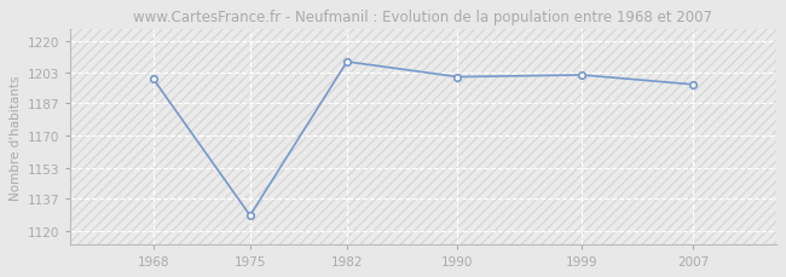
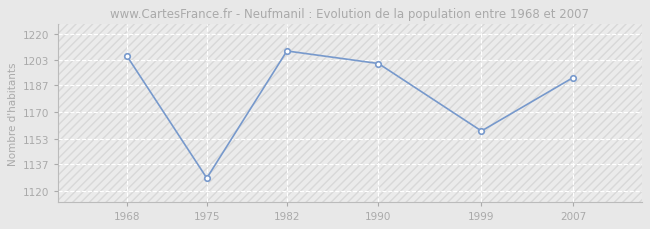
1968: 1200 -> 1206
1999: 1202 -> 1158
2007: 1197 -> 1192
